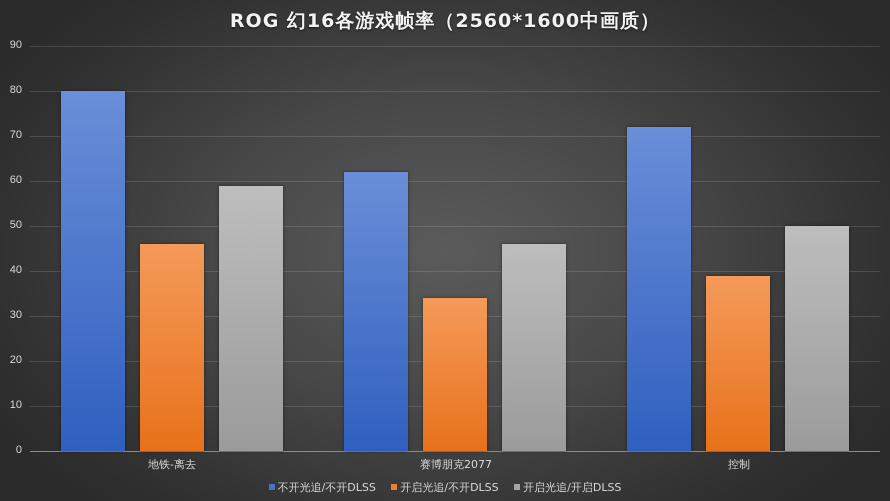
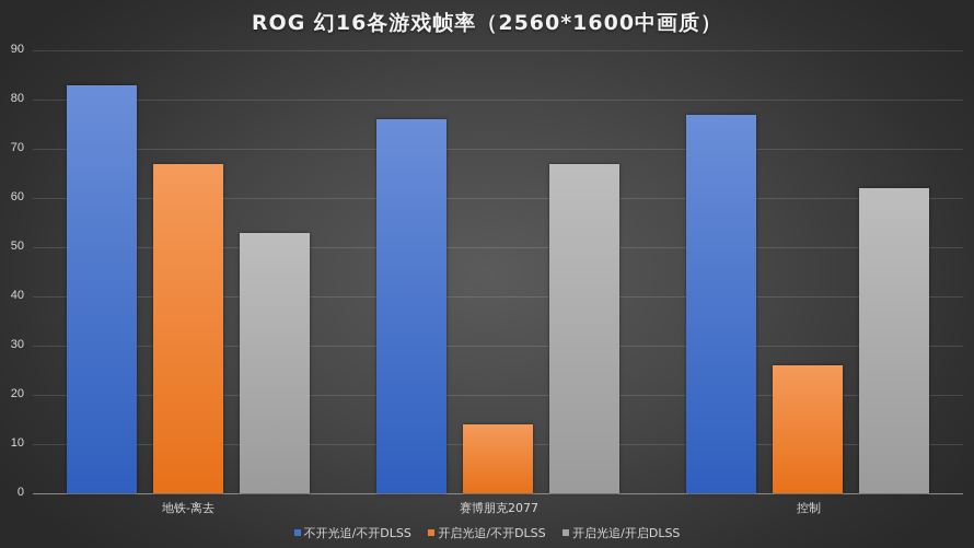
不开光追/不开DLSS/地铁-离去: 80 -> 83
开启光追/不开DLSS/地铁-离去: 46 -> 67
开启光追/开启DLSS/地铁-离去: 59 -> 53
不开光追/不开DLSS/赛博朋克2077: 62 -> 76
开启光追/不开DLSS/赛博朋克2077: 34 -> 14
开启光追/开启DLSS/赛博朋克2077: 46 -> 67
不开光追/不开DLSS/控制: 72 -> 77
开启光追/不开DLSS/控制: 39 -> 26
开启光追/开启DLSS/控制: 50 -> 62
